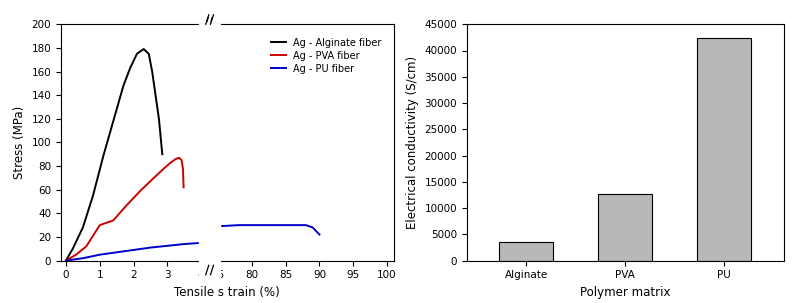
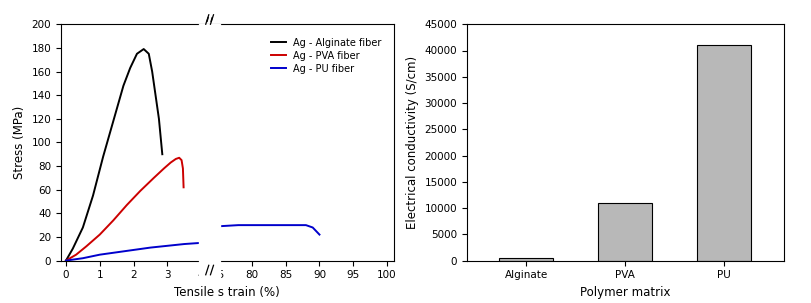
Ag - PVA fiber/1: 30 -> 22
Alginate: 3600 -> 500
PVA: 12600 -> 11000
PU: 42400 -> 41000
